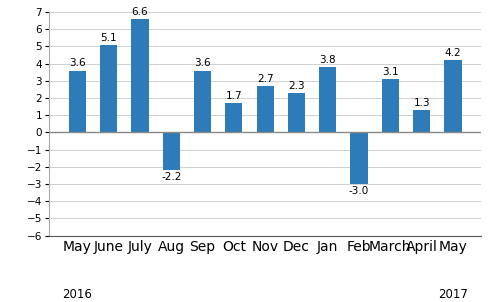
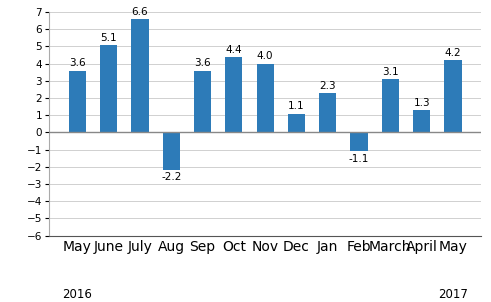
Oct: 1.7 -> 4.4
Nov: 2.7 -> 4.0
Dec: 2.3 -> 1.1
Jan: 3.8 -> 2.3
Feb: -3.0 -> -1.1
